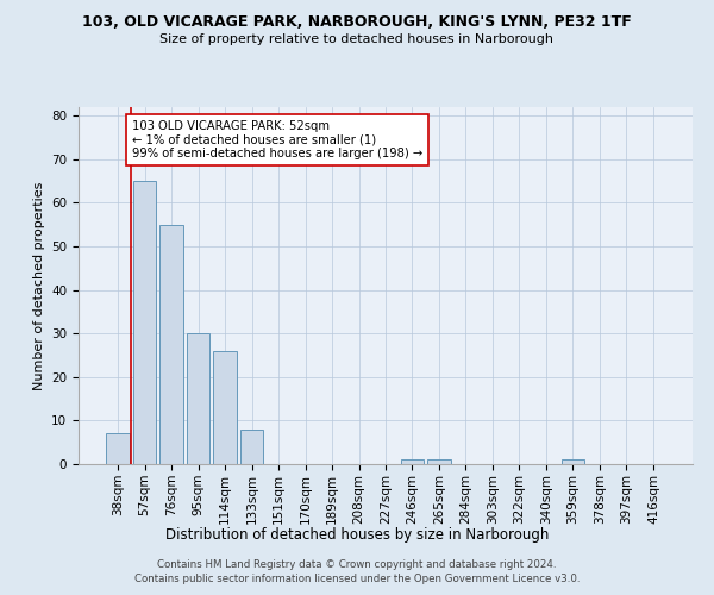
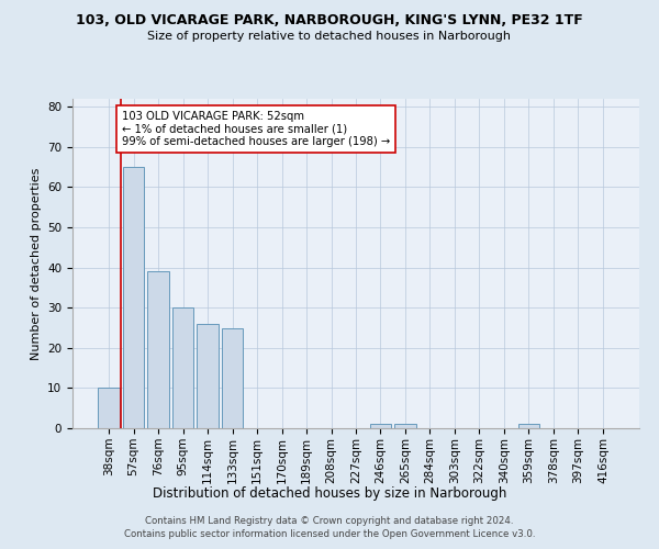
38sqm: 7 -> 10
76sqm: 55 -> 39
133sqm: 8 -> 25
